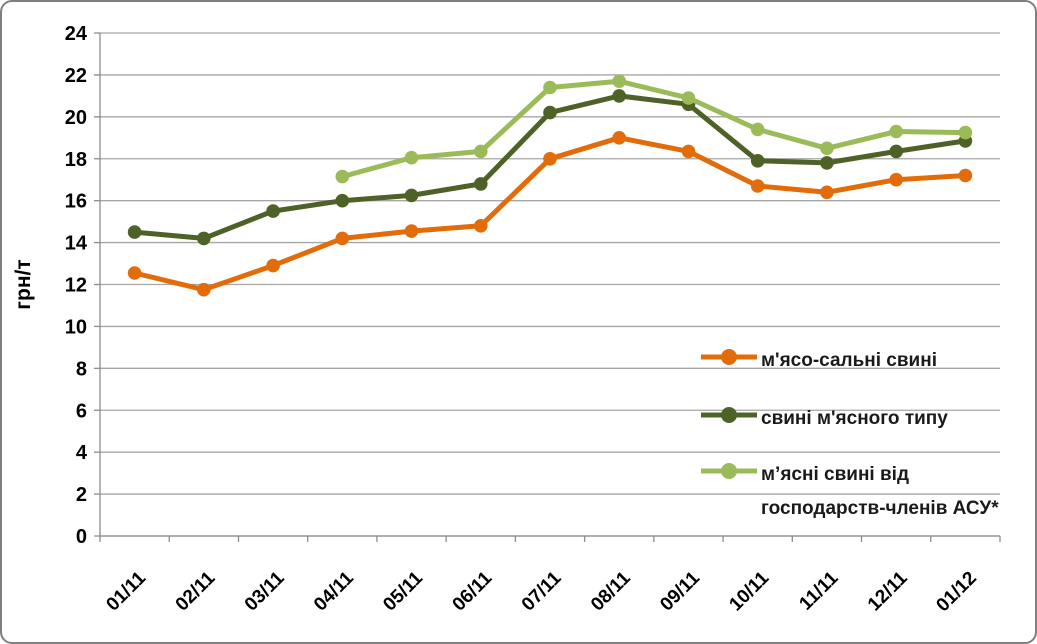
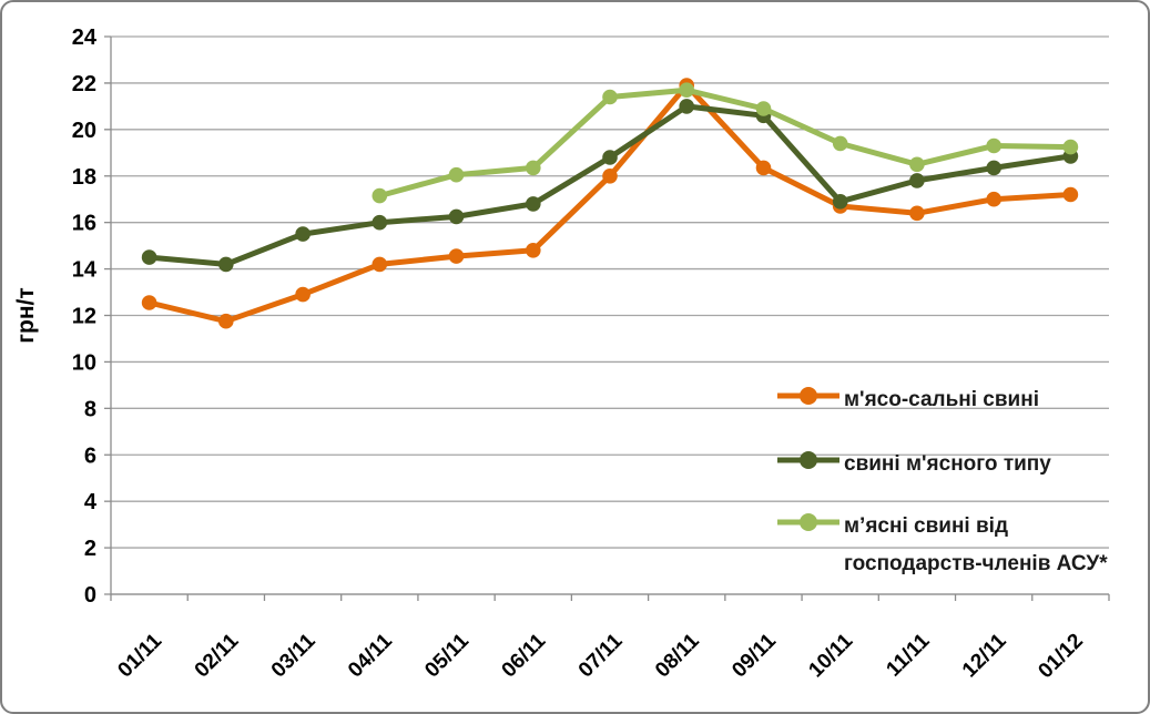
свині м'ясного типу/07/11: 20.2 -> 18.8
м'ясо-сальні свині/08/11: 19.0 -> 21.9
свині м'ясного типу/10/11: 17.9 -> 16.9
